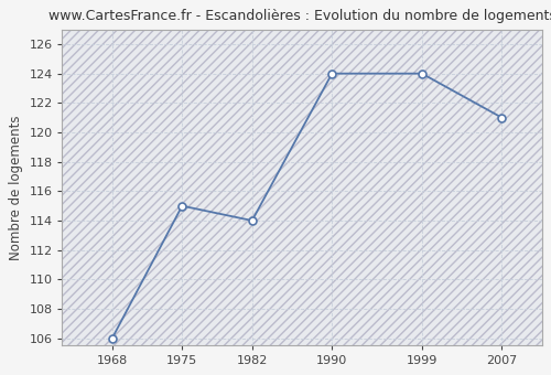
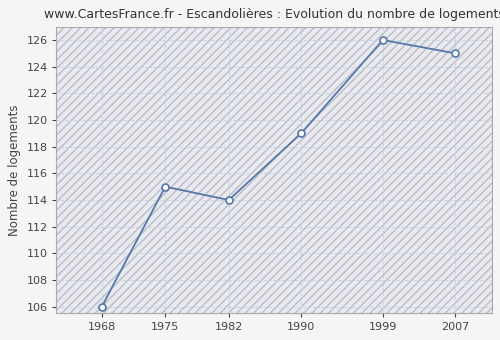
1990: 124 -> 119
1999: 124 -> 126
2007: 121 -> 125
